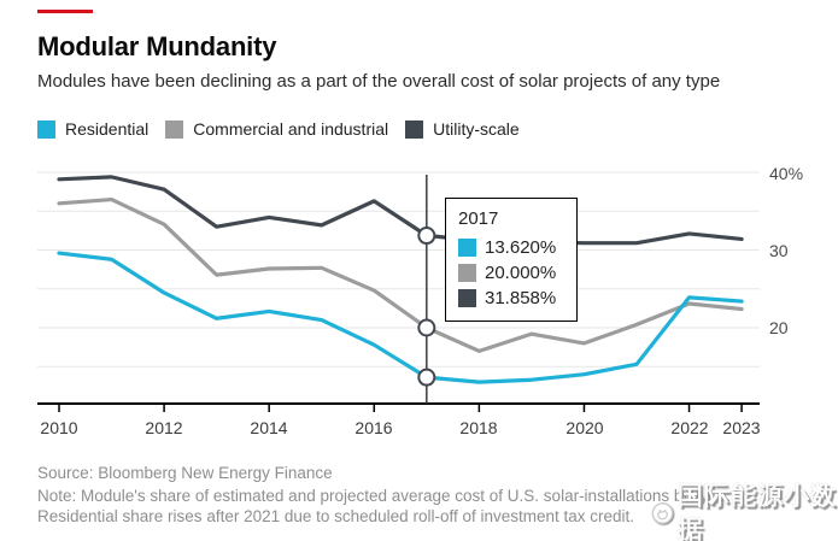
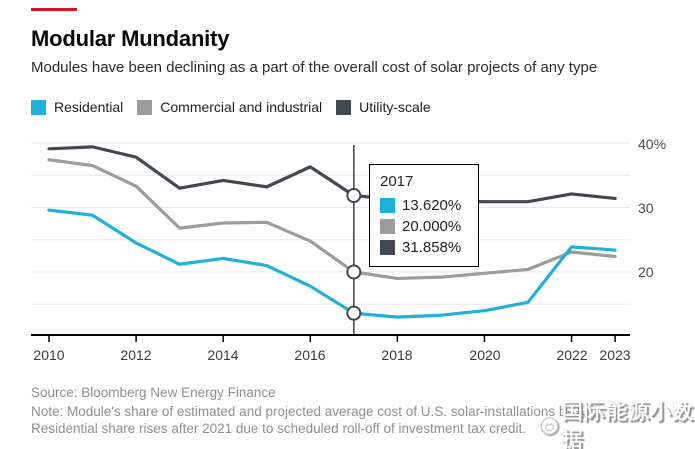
Commercial and industrial/2010: 36% -> 37%
Commercial and industrial/2018: 17% -> 19%
Commercial and industrial/2020: 18% -> 20%
